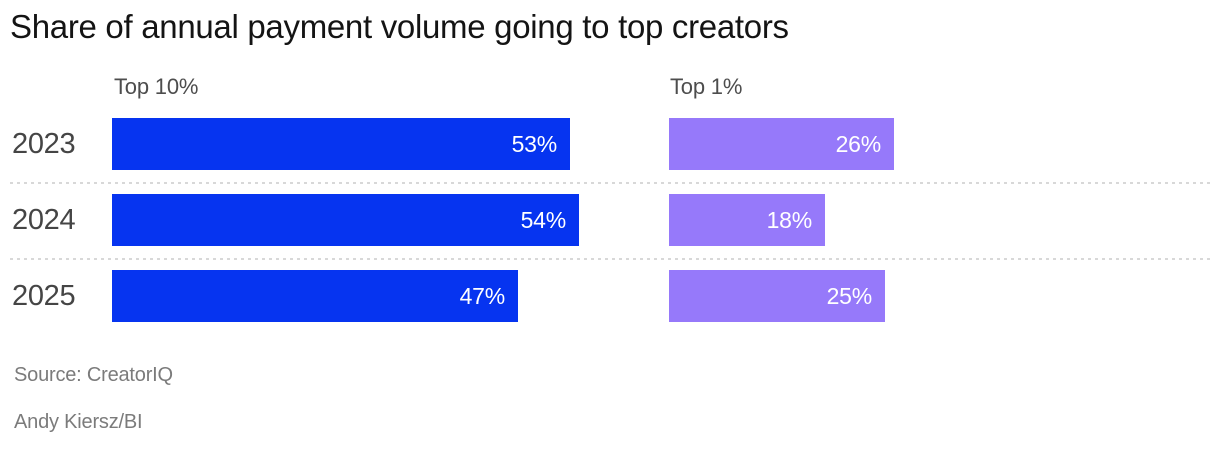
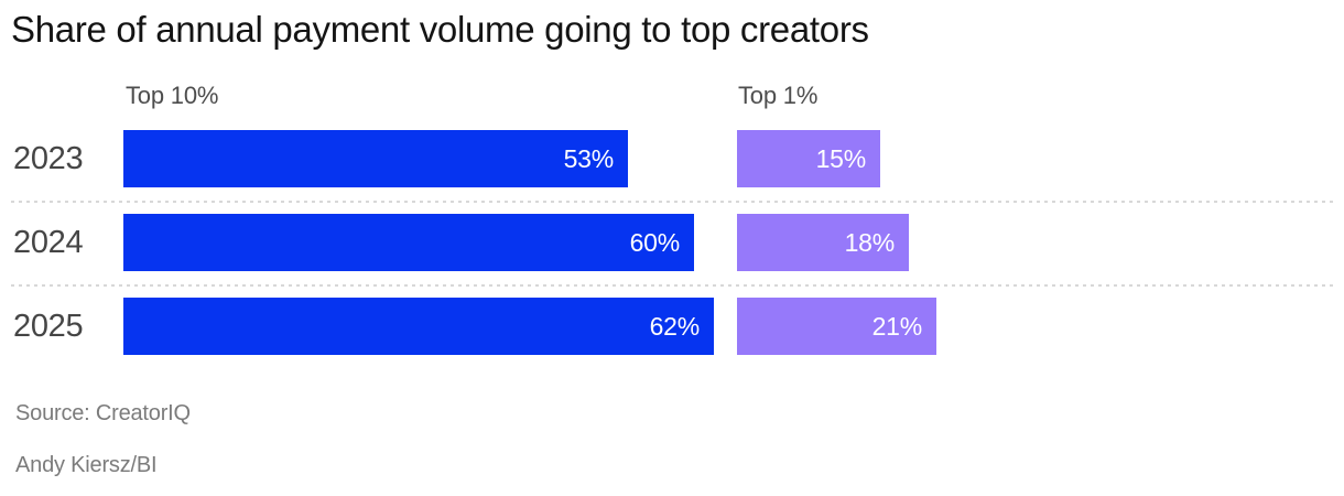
Top 1%/2023: 26% -> 15%
Top 10%/2024: 54% -> 60%
Top 10%/2025: 47% -> 62%
Top 1%/2025: 25% -> 21%
